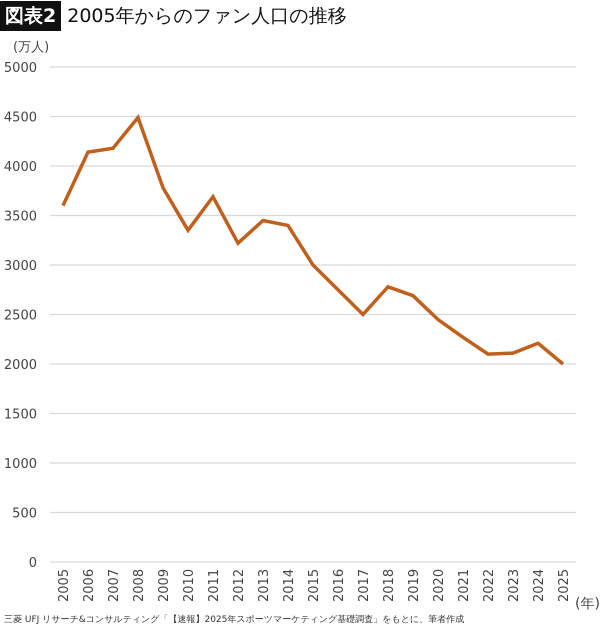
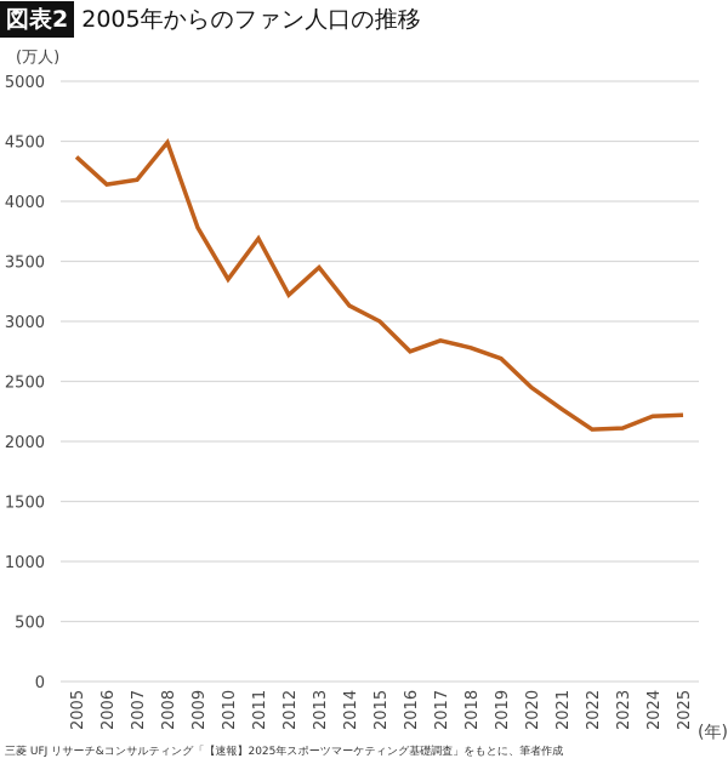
2005: 3600 -> 4400
2014: 3400 -> 3100
2017: 2500 -> 2800
2025: 2000 -> 2200
